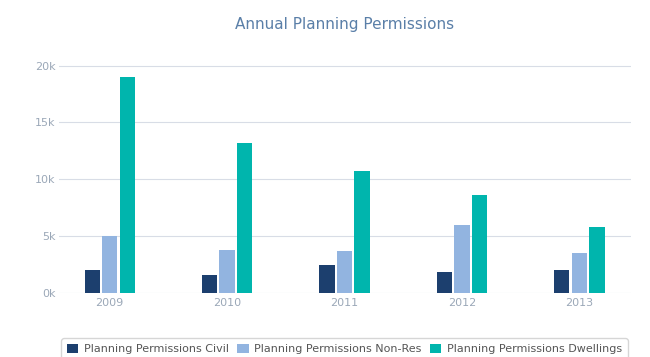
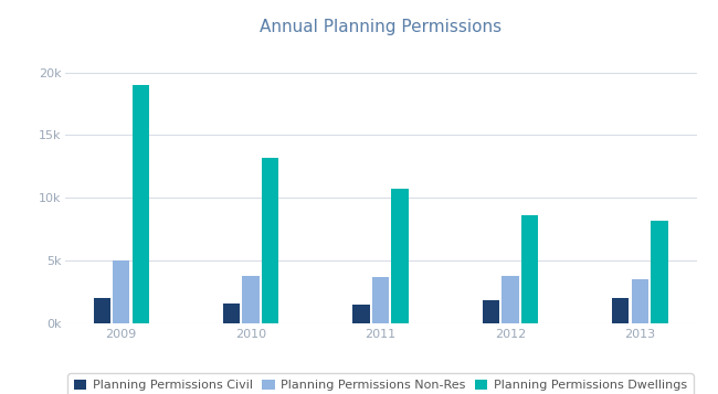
Planning Permissions Civil/2011: 2.4k -> 1.5k
Planning Permissions Non-Res/2012: 6.0k -> 3.8k
Planning Permissions Dwellings/2013: 5.8k -> 8.2k
